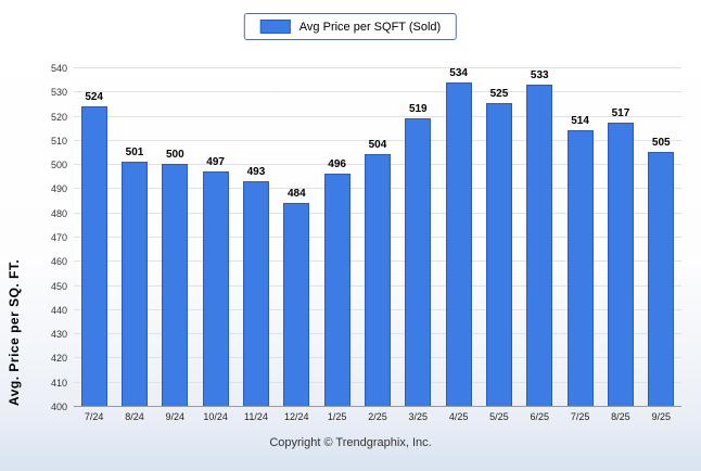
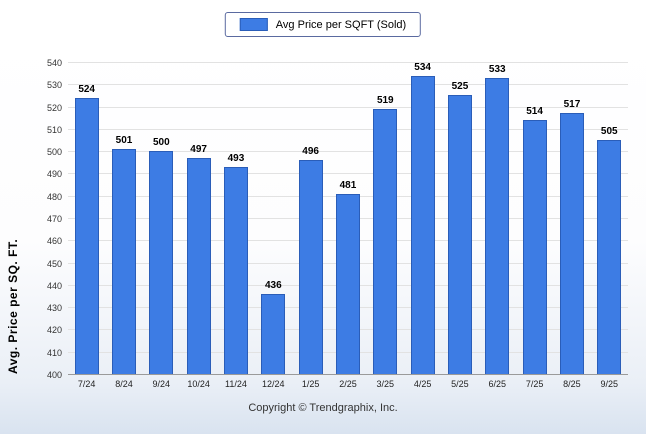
12/24: 484 -> 436
2/25: 504 -> 481
